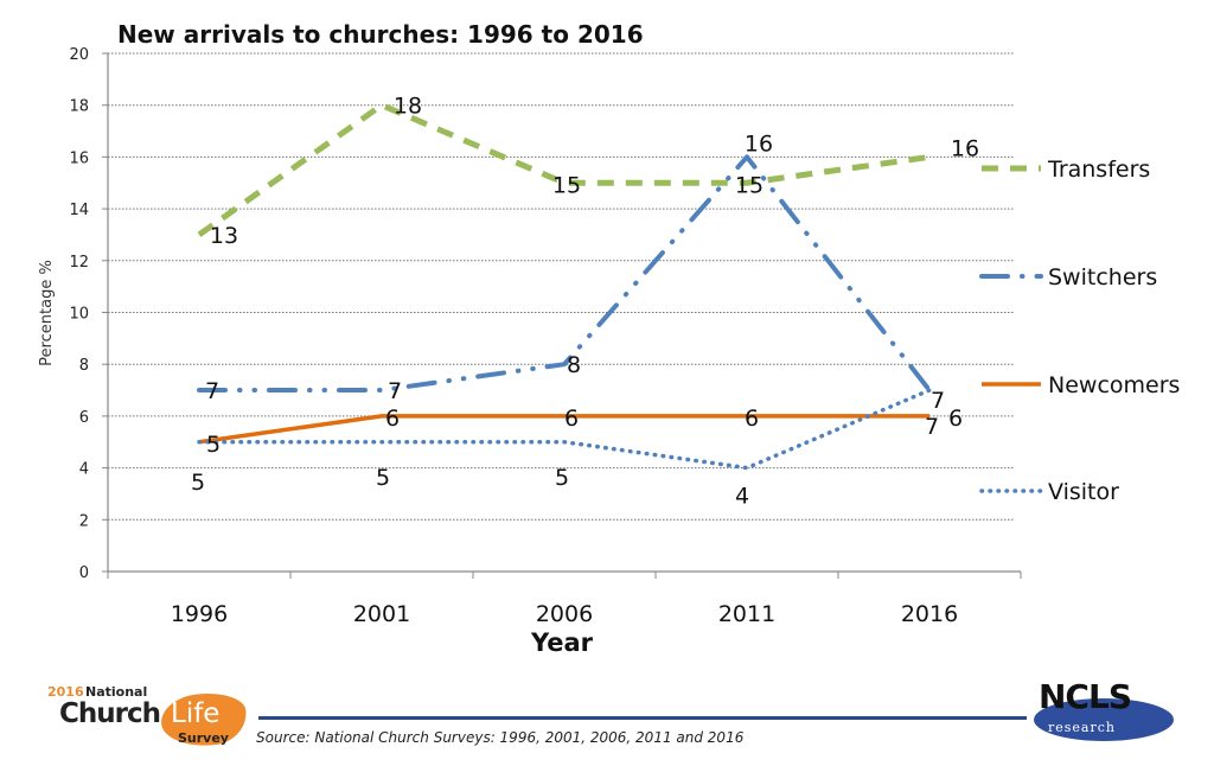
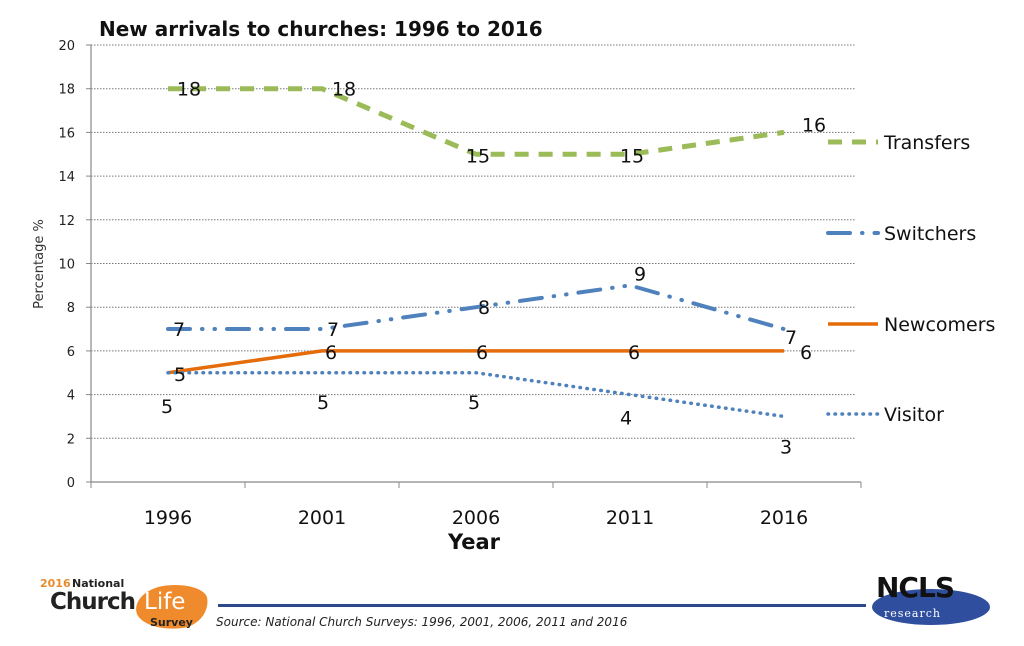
Transfers/1996: 13 -> 18
Switchers/2011: 16 -> 9
Visitor/2016: 7 -> 3
